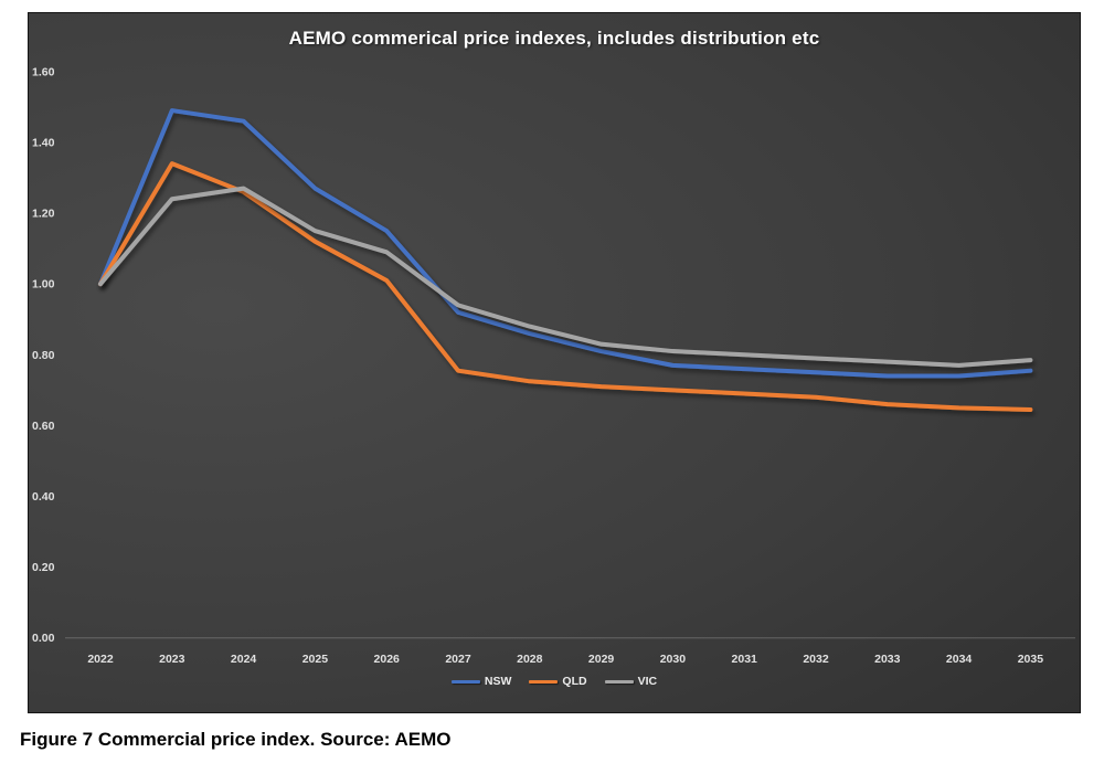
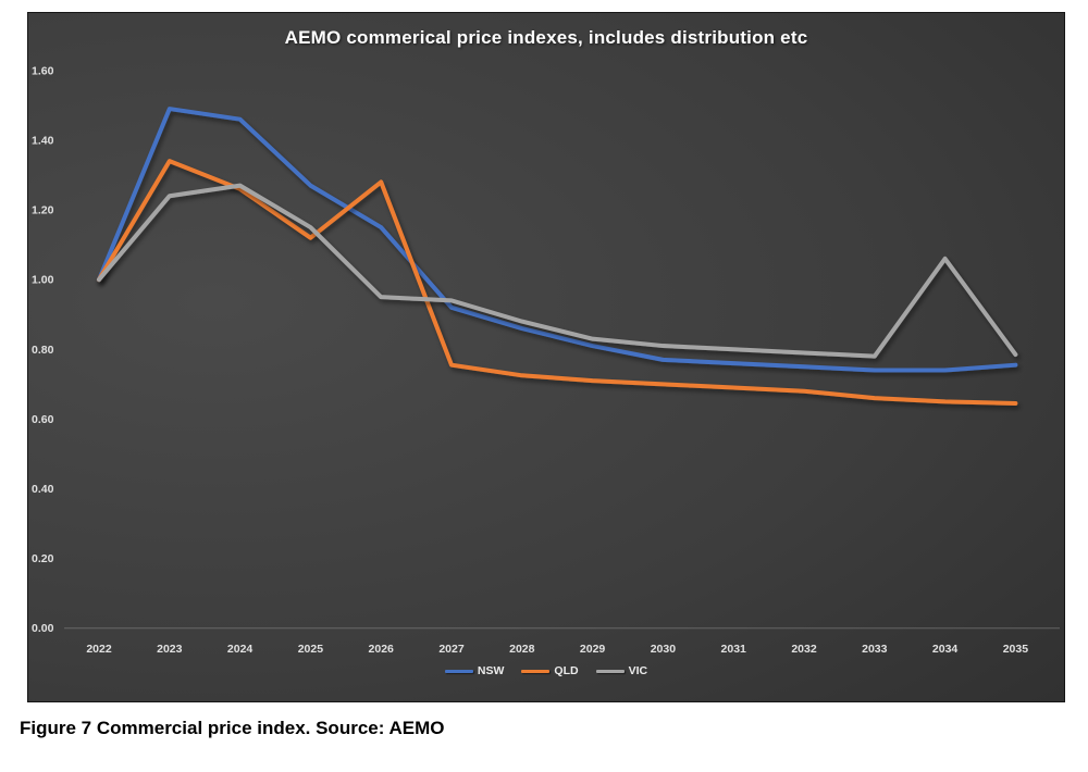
QLD/2026: 1.01 -> 1.28
VIC/2026: 1.09 -> 0.95
VIC/2034: 0.77 -> 1.06
